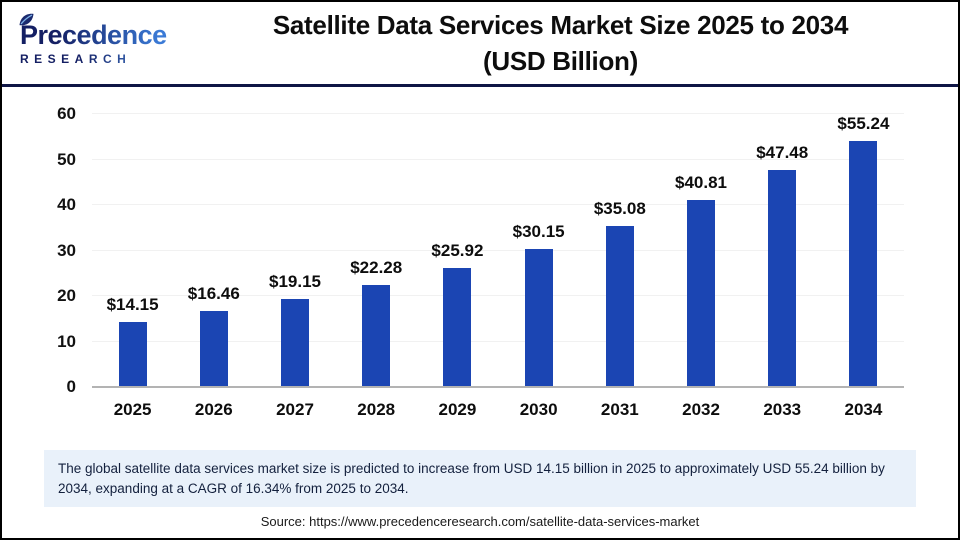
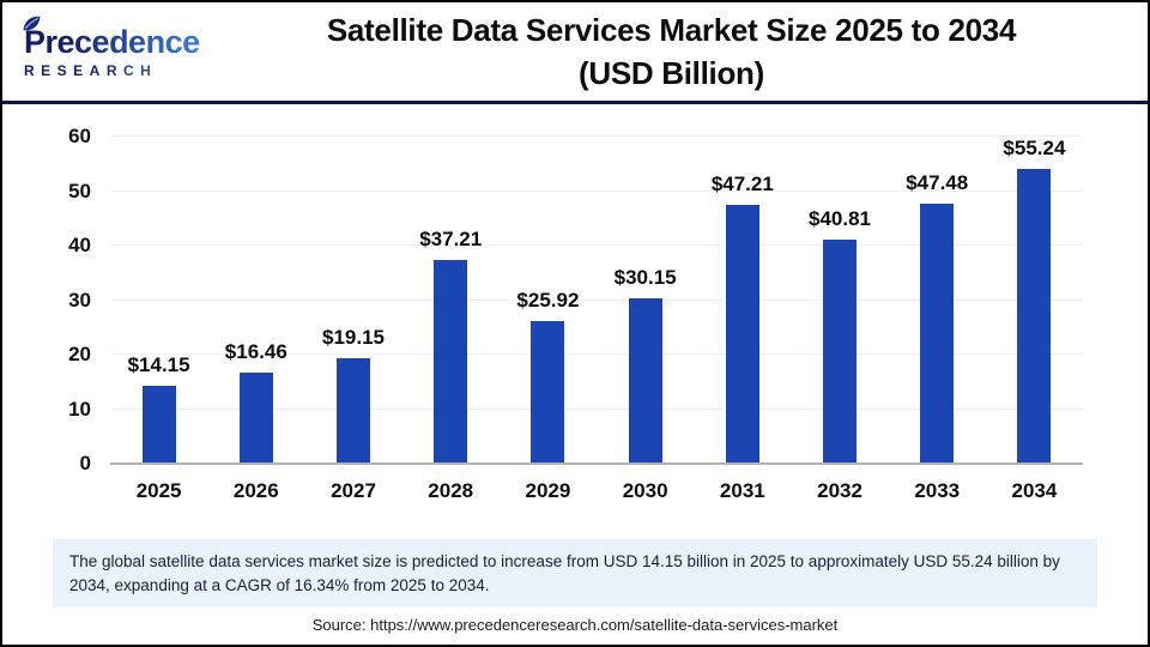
2028: $22.28 -> $37.21
2031: $35.08 -> $47.21
